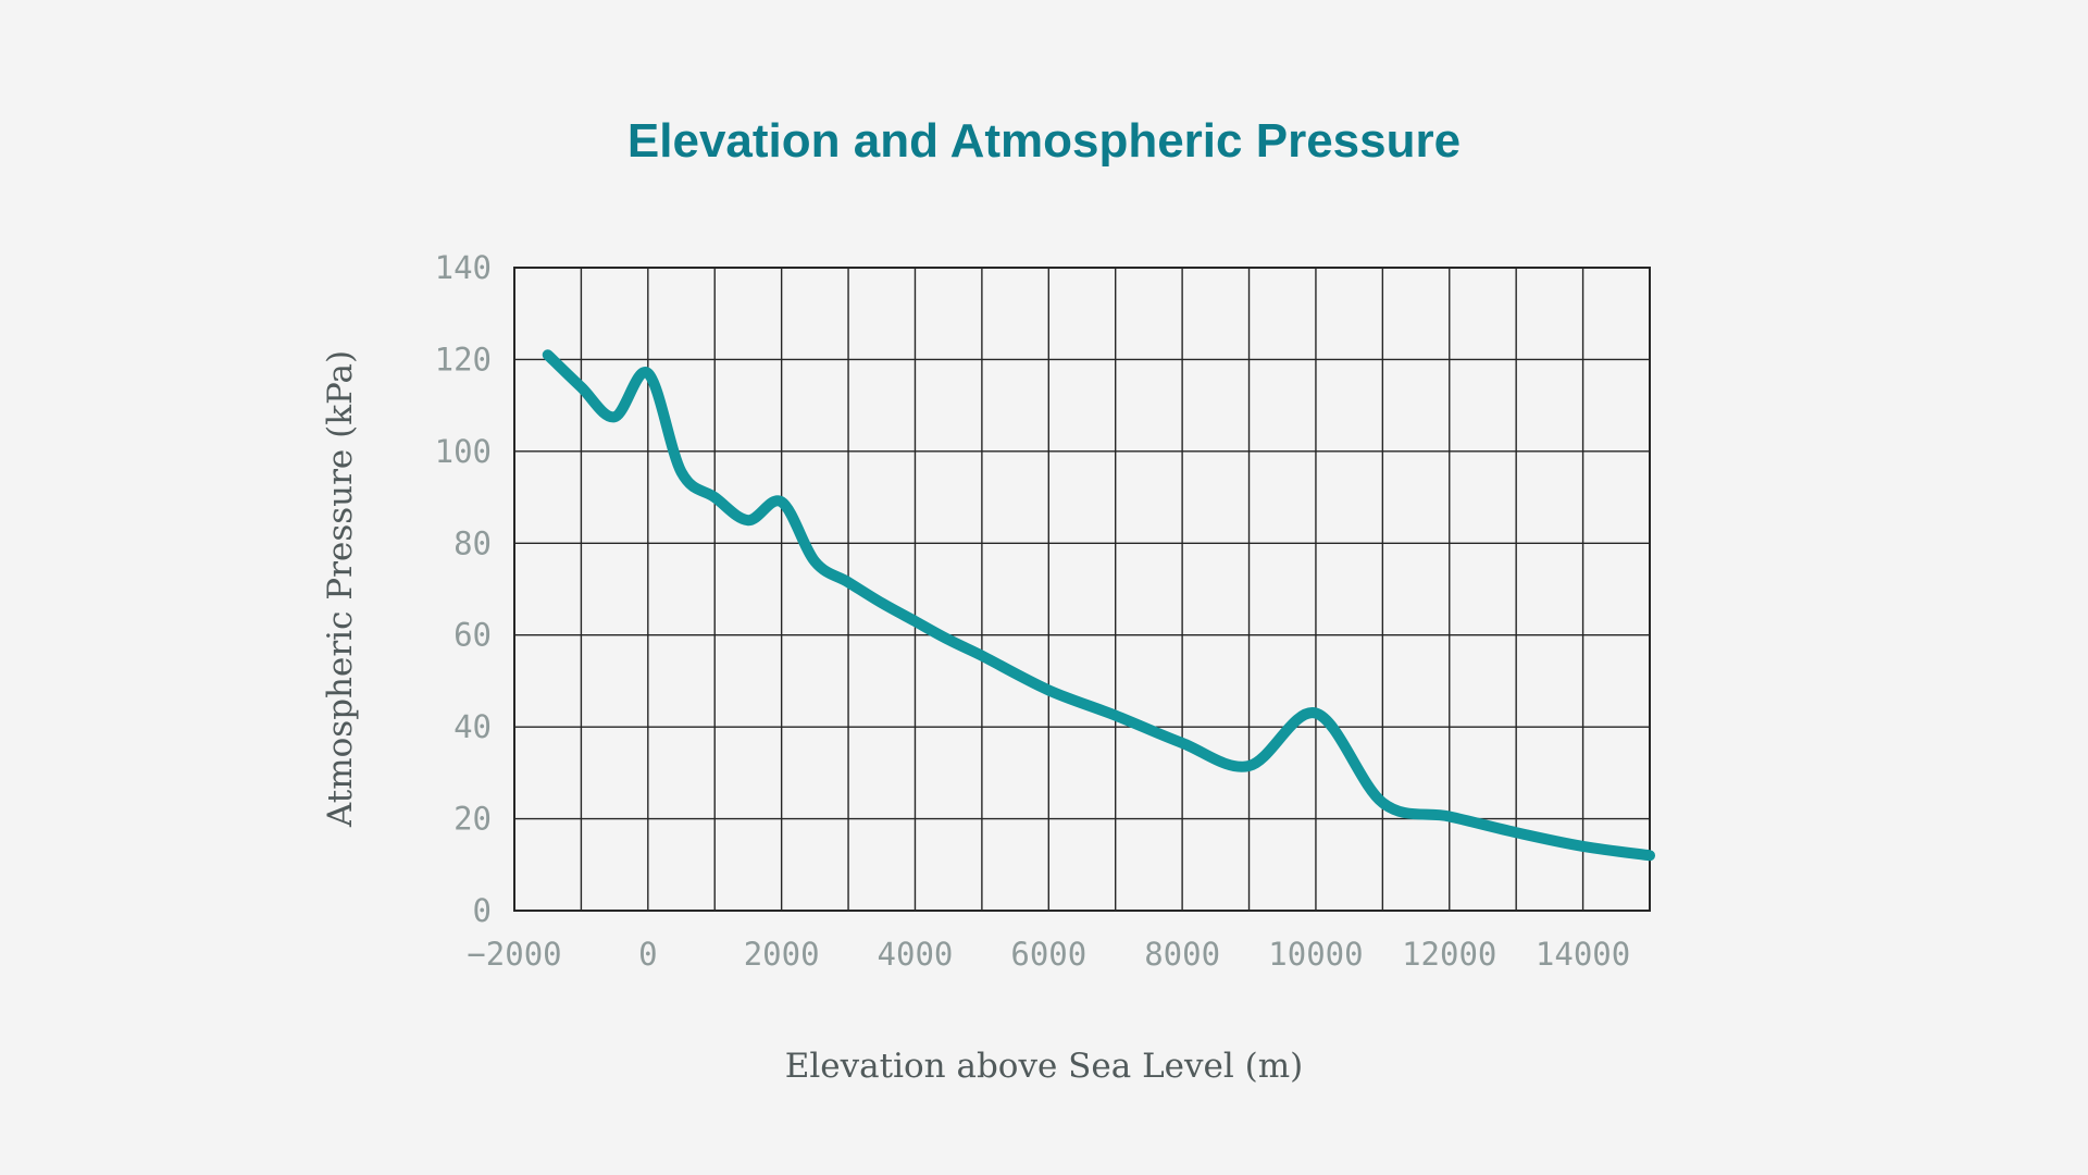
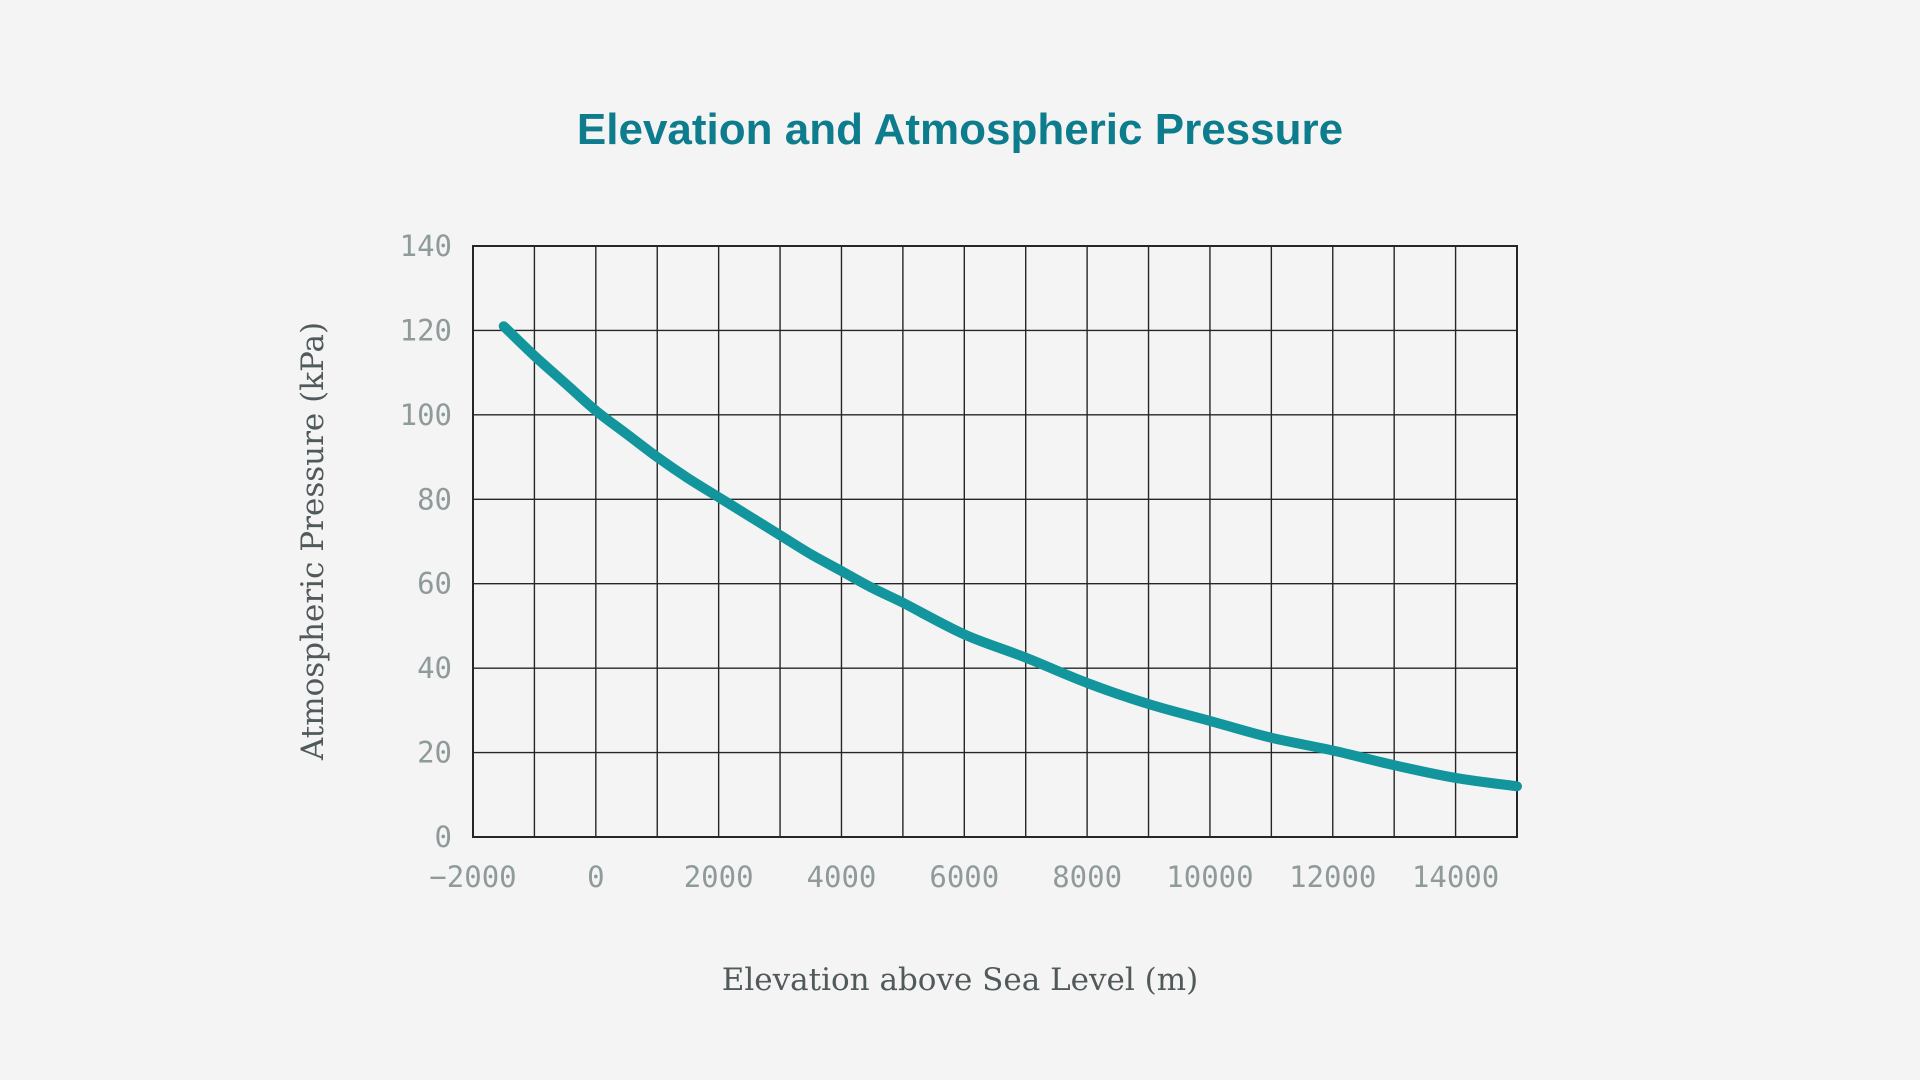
0: 117 -> 101
2000: 89 -> 80
10000: 43 -> 28
